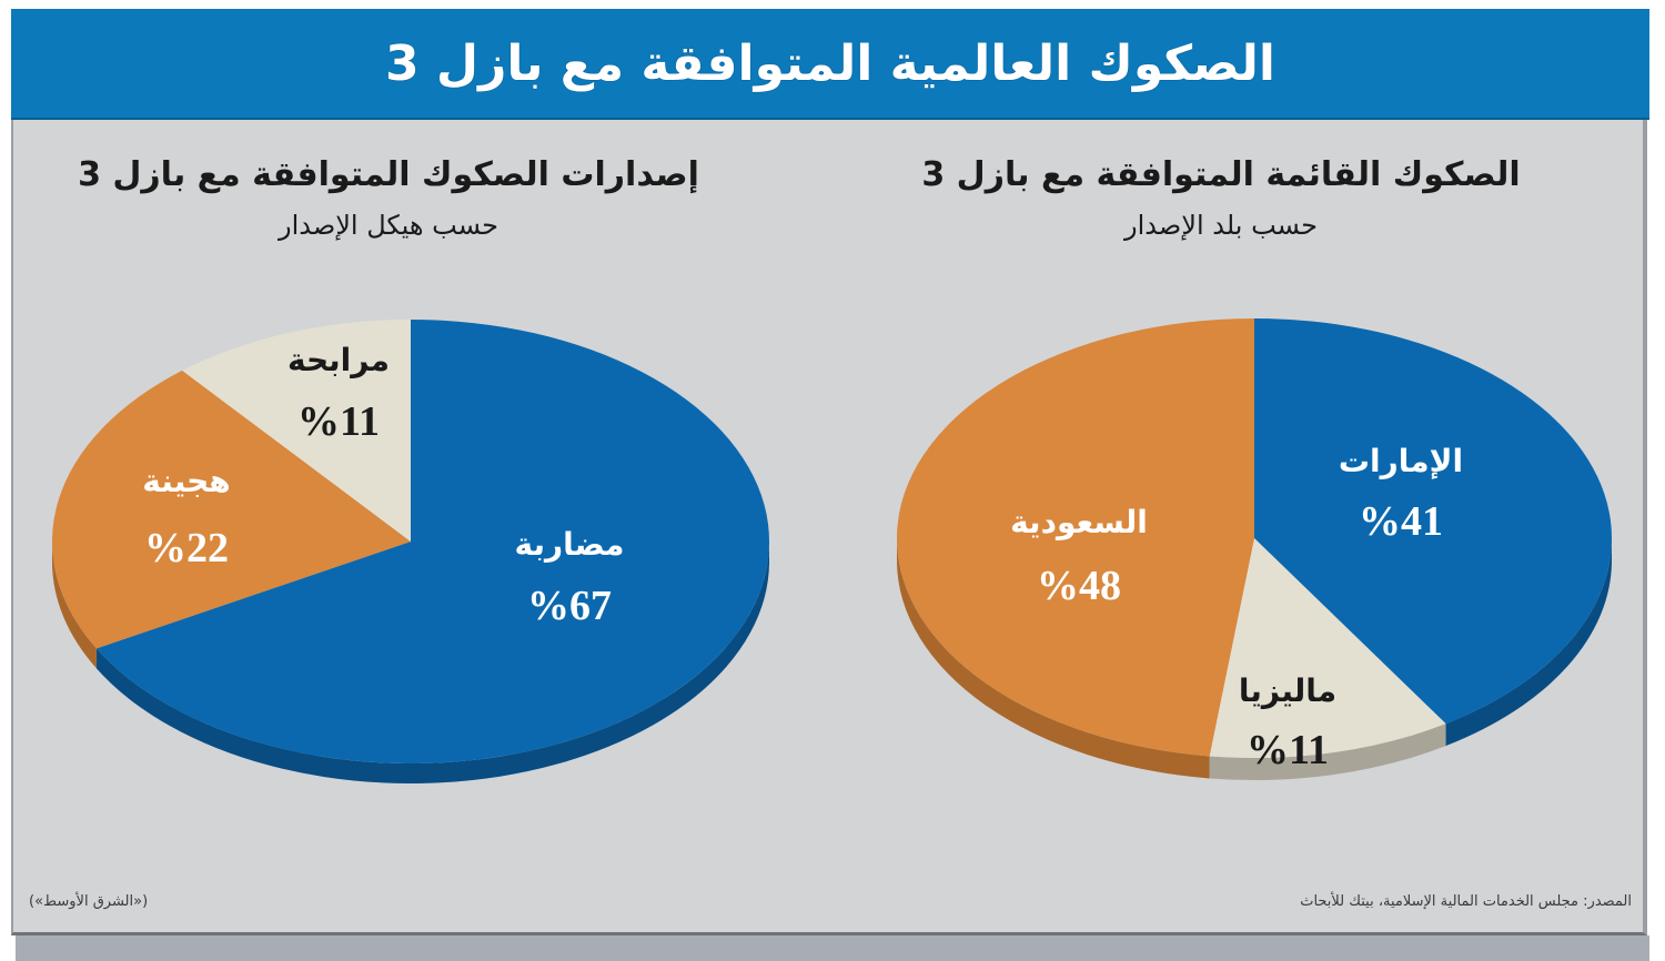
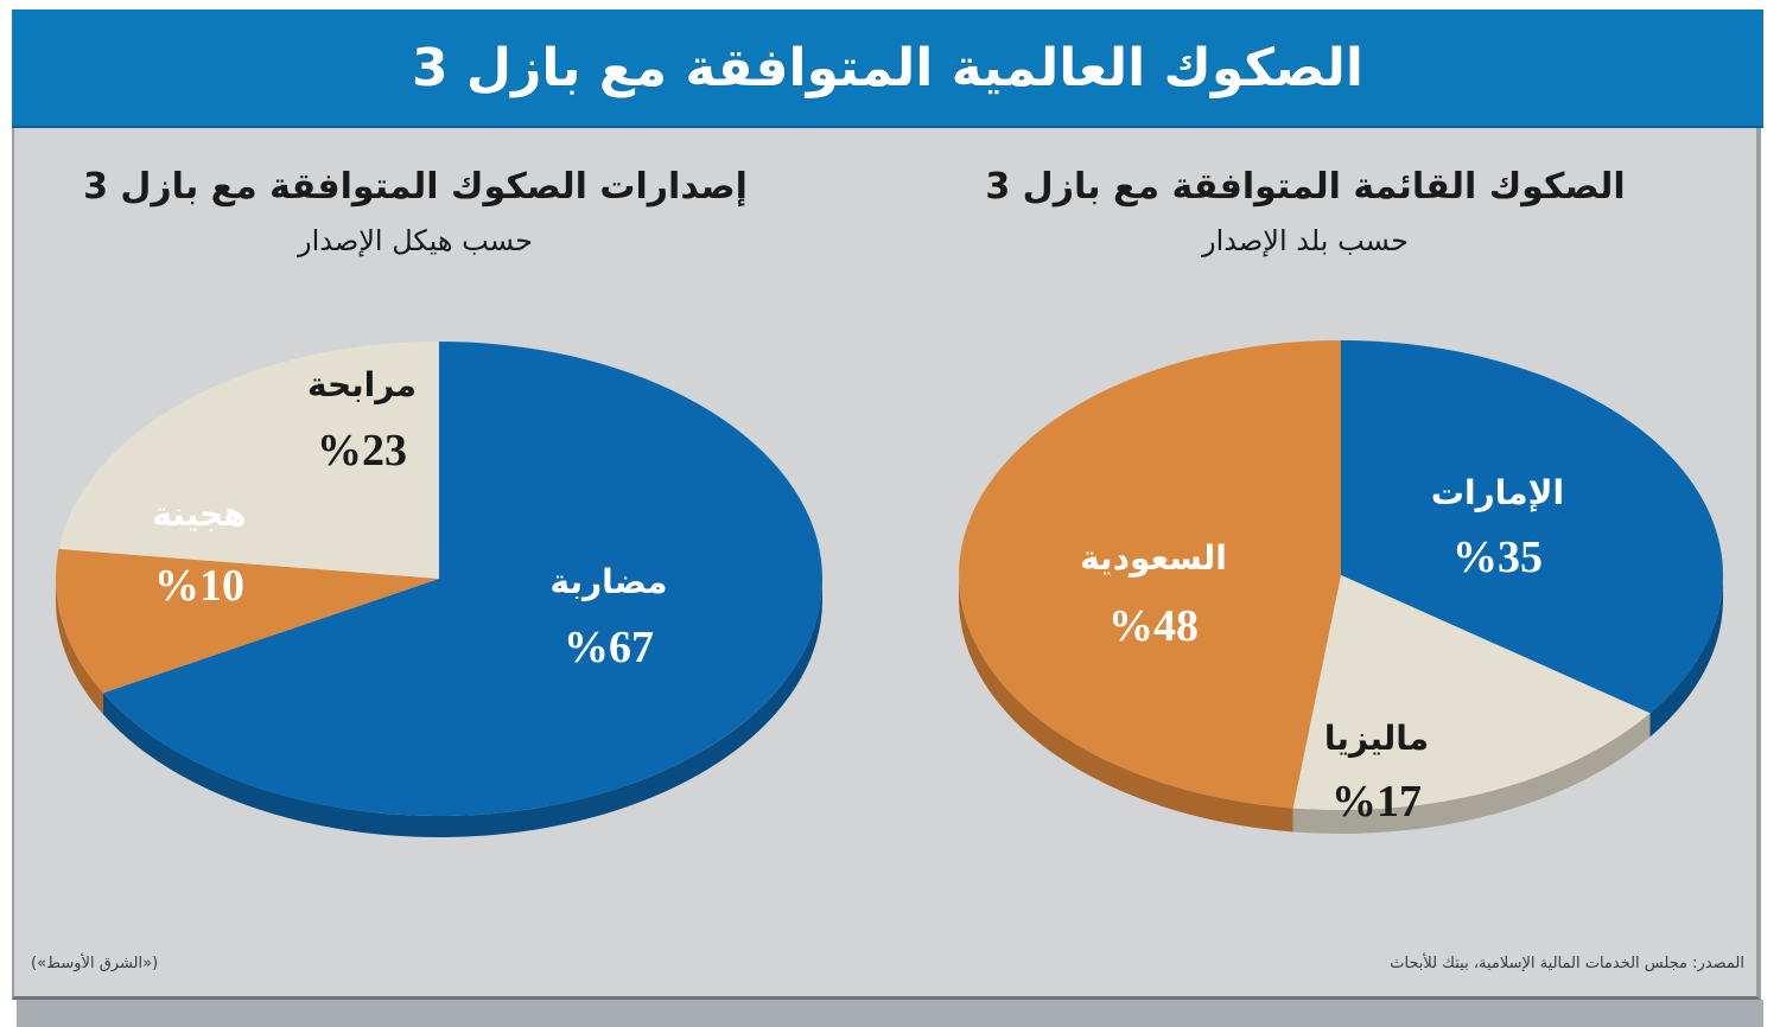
الصكوك القائمة المتوافقة مع بازل 3/الإمارات: 41 -> 35
الصكوك القائمة المتوافقة مع بازل 3/ماليزيا: 11 -> 17
إصدارات الصكوك المتوافقة مع بازل 3/هجينة: 22 -> 10
إصدارات الصكوك المتوافقة مع بازل 3/مرابحة: 11 -> 23
